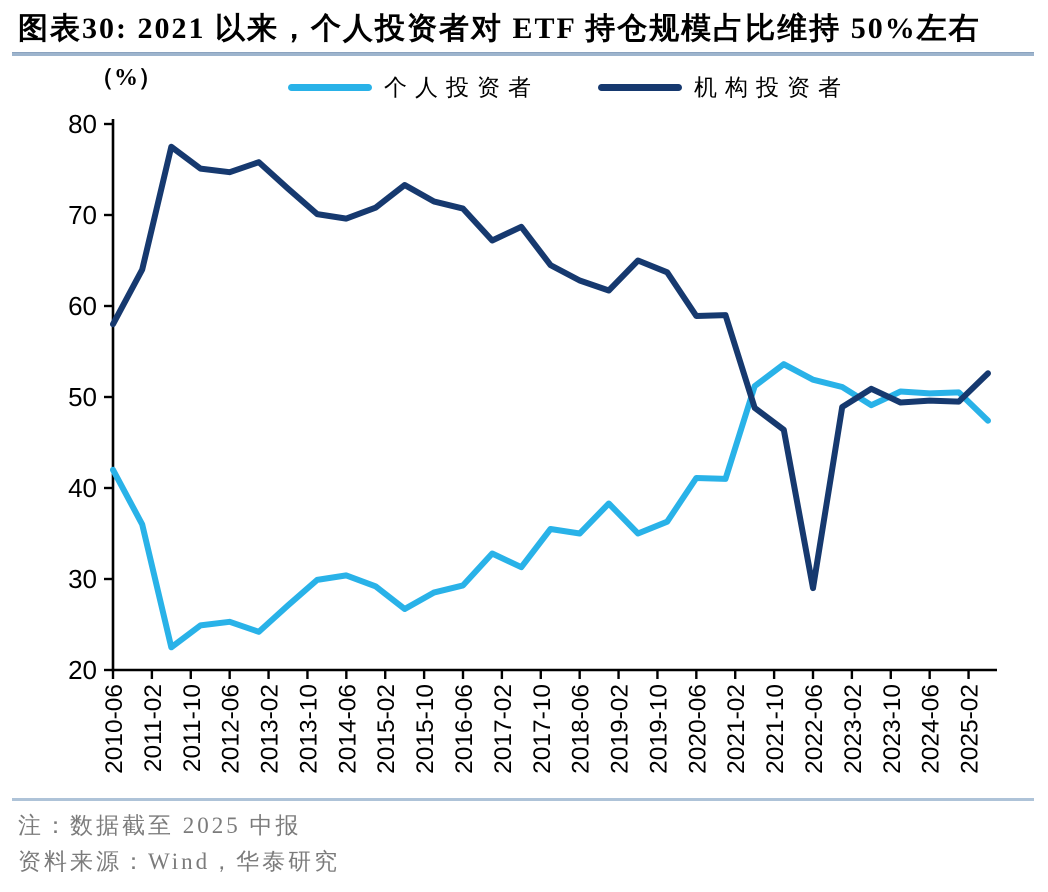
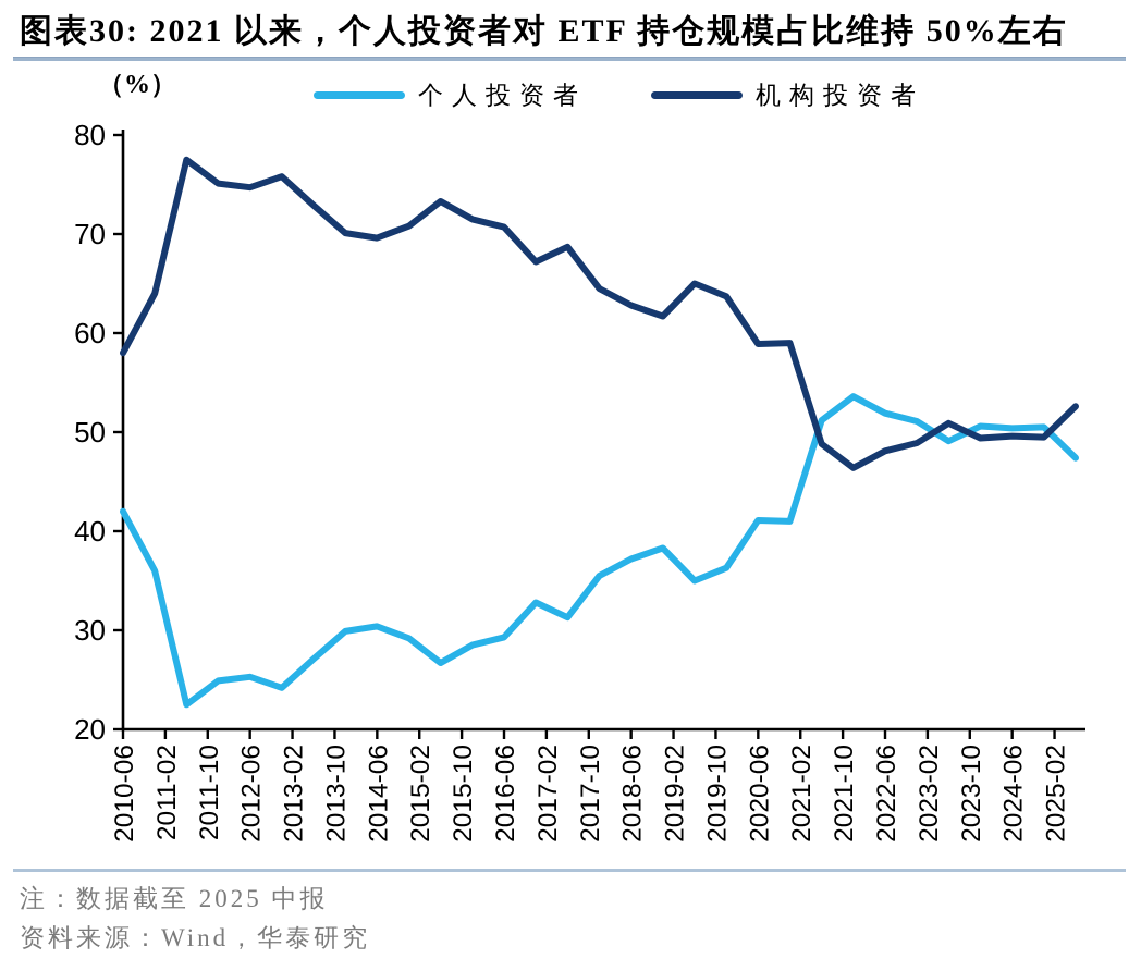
个人投资者/2018-06: 35 -> 37
机构投资者/2022-06: 29 -> 48
